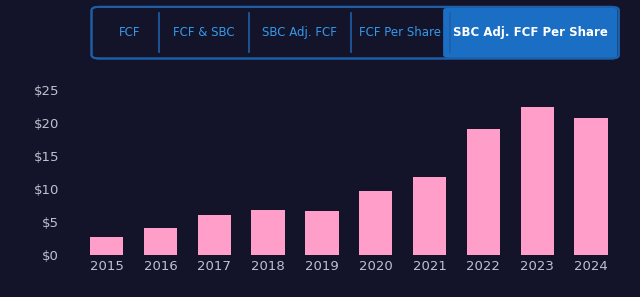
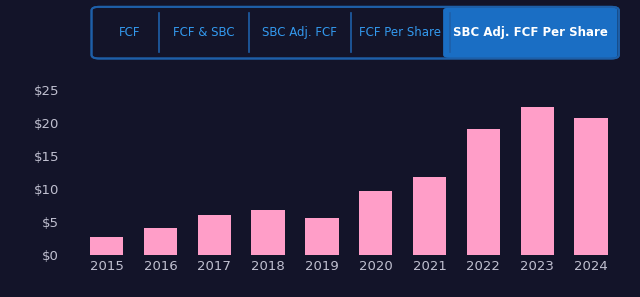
2019: $6.8 -> $5.7
